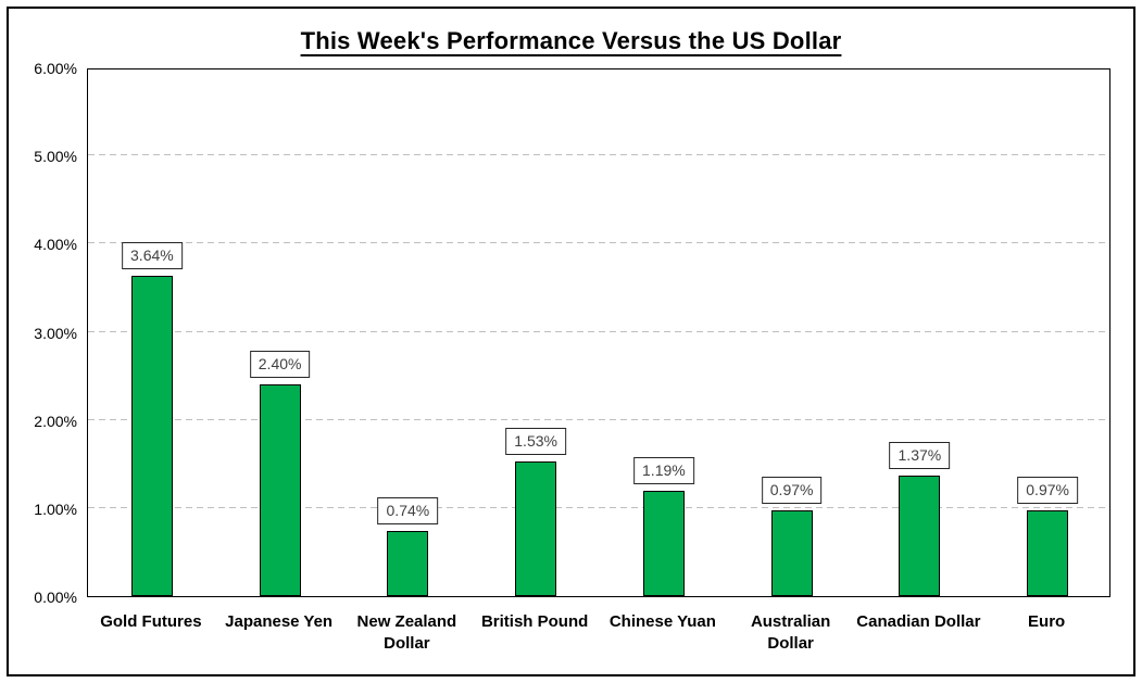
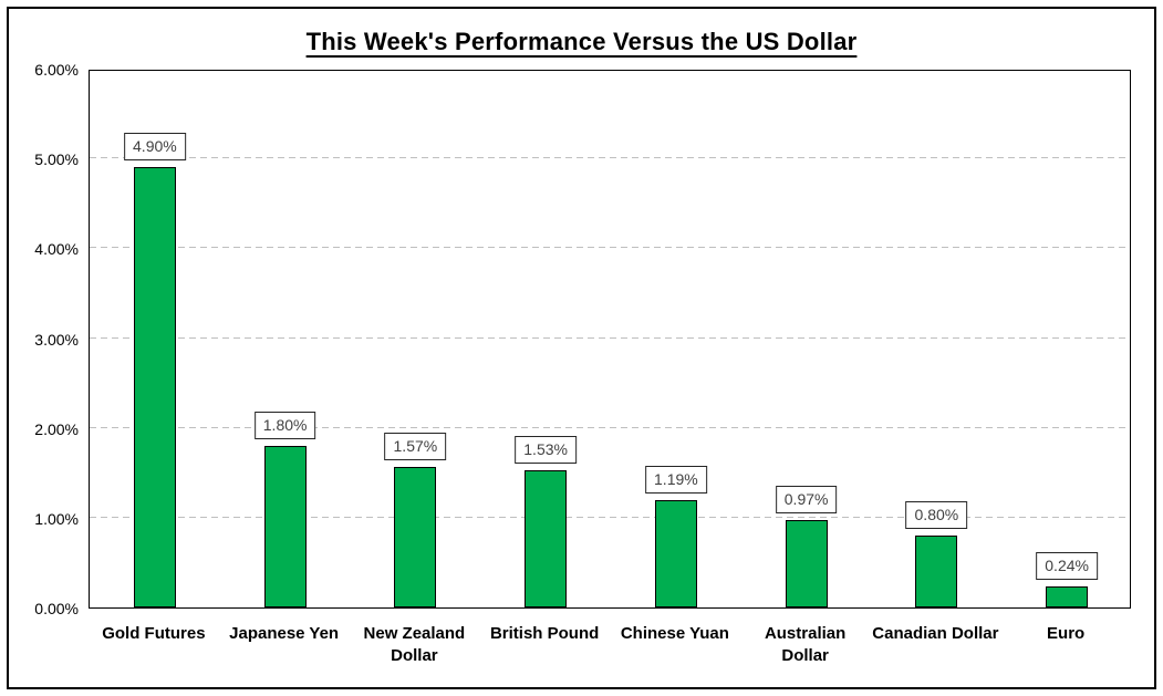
Gold Futures: 3.64% -> 4.90%
Japanese Yen: 2.40% -> 1.80%
New Zealand Dollar: 0.74% -> 1.57%
Canadian Dollar: 1.37% -> 0.80%
Euro: 0.97% -> 0.24%
